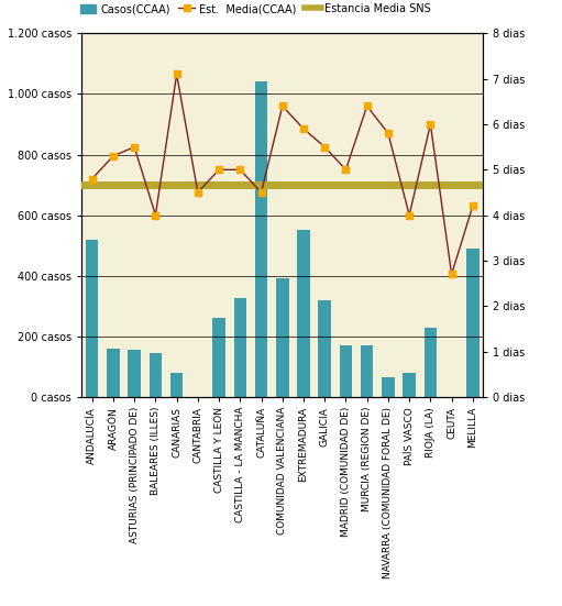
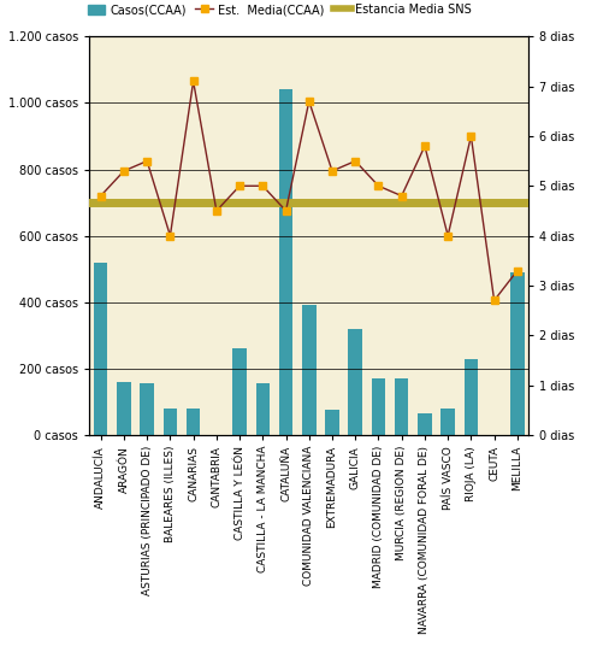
Casos(CCAA)/BALEARES (ILLES): 145 casos -> 80 casos
Casos(CCAA)/CASTILLA - LA MANCHA: 325 casos -> 155 casos
Est. Media(CCAA)/COMUNIDAD VALENCIANA: 6.4 dias -> 6.7 dias
Casos(CCAA)/EXTREMADURA: 550 casos -> 75 casos
Est. Media(CCAA)/EXTREMADURA: 5.9 dias -> 5.3 dias
Est. Media(CCAA)/MURCIA (REGION DE): 6.4 dias -> 4.8 dias
Est. Media(CCAA)/MELILLA: 4.2 dias -> 3.3 dias
